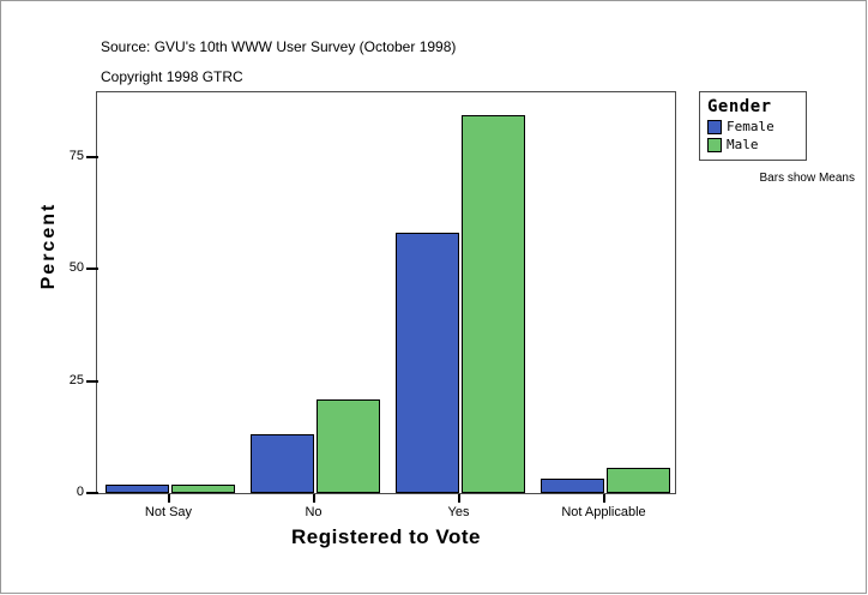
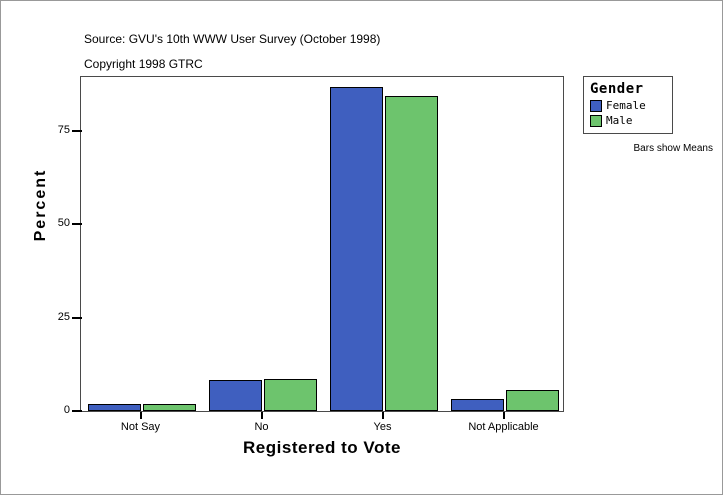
Female/No: 13 -> 8
Male/No: 21 -> 8
Female/Yes: 58 -> 87
